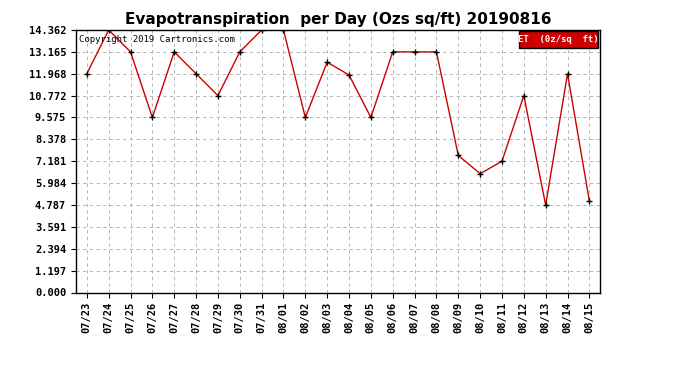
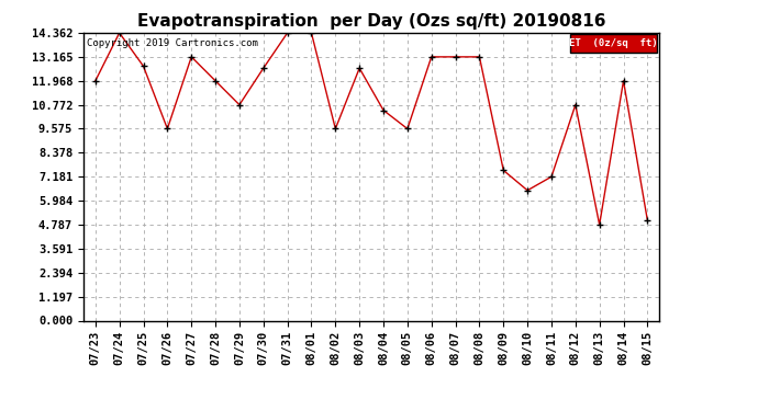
07/25: 13.2 -> 12.7
07/30: 13.2 -> 12.6
08/04: 11.9 -> 10.5
